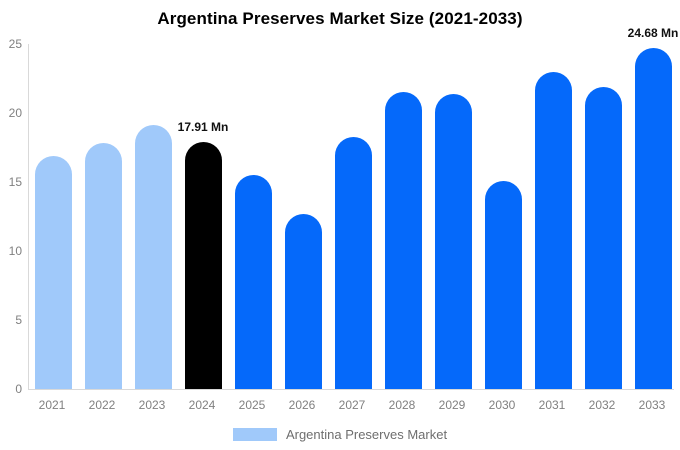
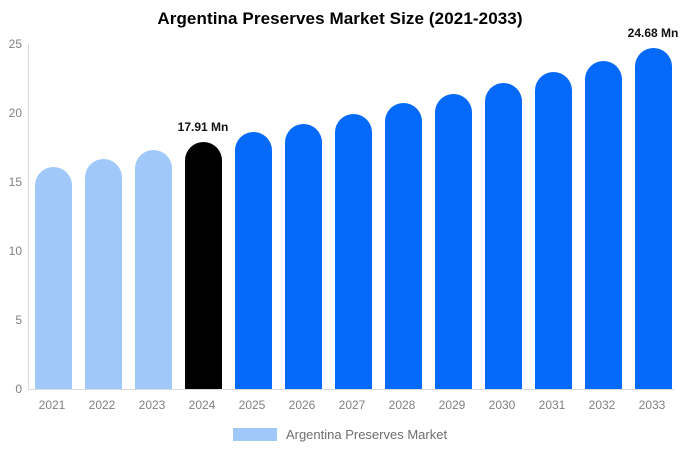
2021: 16.9 -> 16.1
2022: 17.8 -> 16.7
2023: 19.1 -> 17.3
2025: 15.5 -> 18.6
2026: 12.7 -> 19.2
2027: 18.3 -> 19.9
2028: 21.5 -> 20.7
2030: 15.1 -> 22.2
2032: 21.9 -> 23.8
